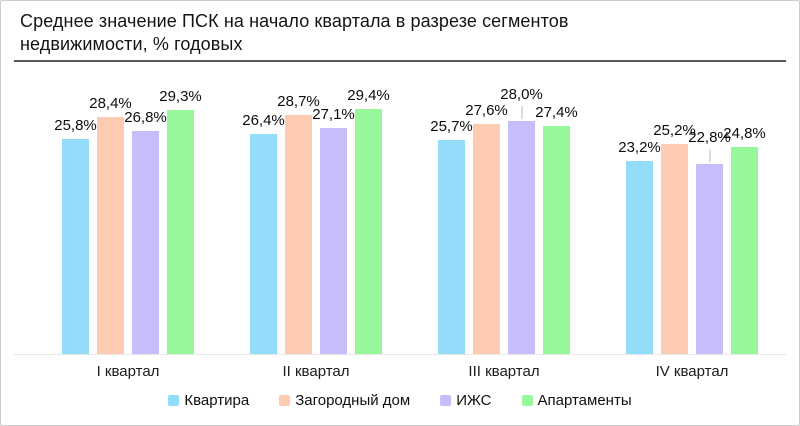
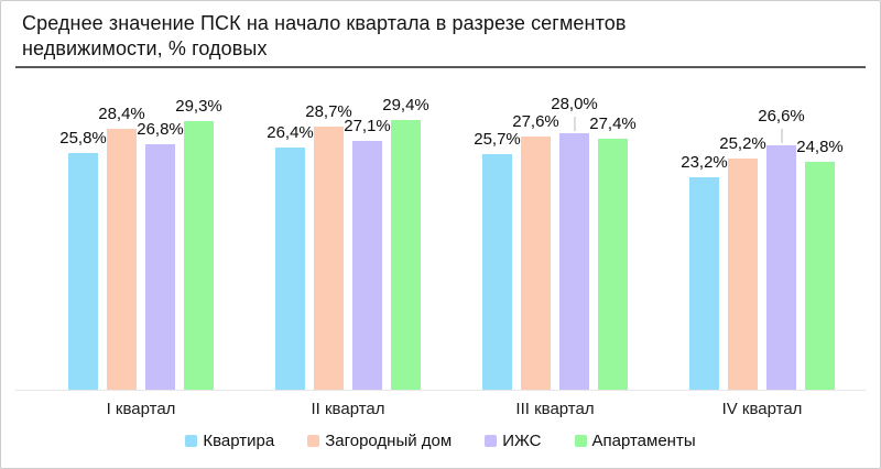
ИЖС/IV квартал: 22,8% -> 26,6%
